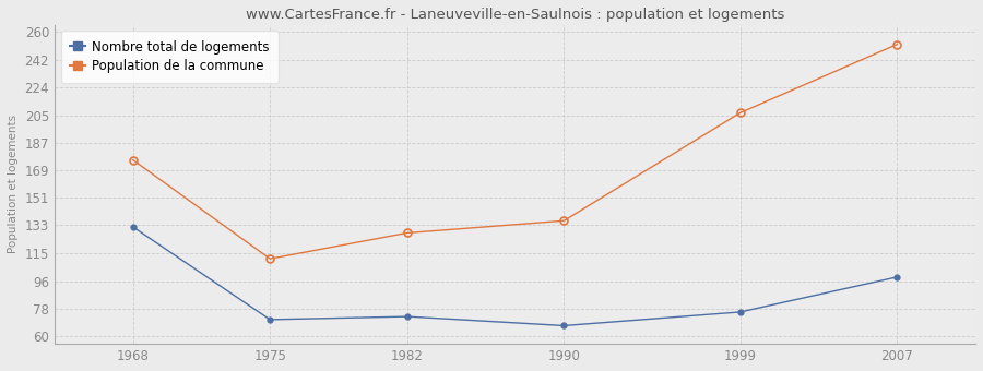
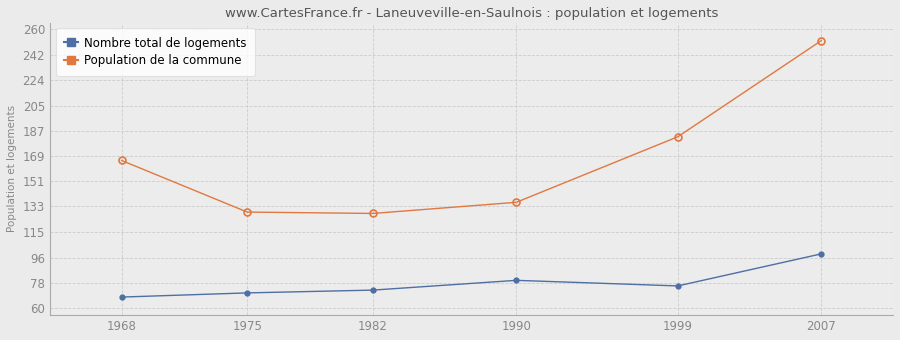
Nombre total de logements/1968: 132 -> 68
Population de la commune/1968: 176 -> 166
Population de la commune/1975: 111 -> 129
Nombre total de logements/1990: 67 -> 80
Population de la commune/1999: 207 -> 183
